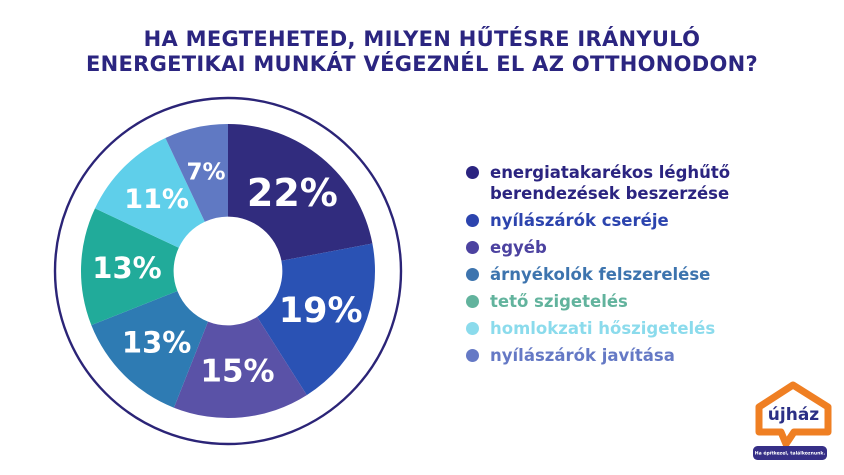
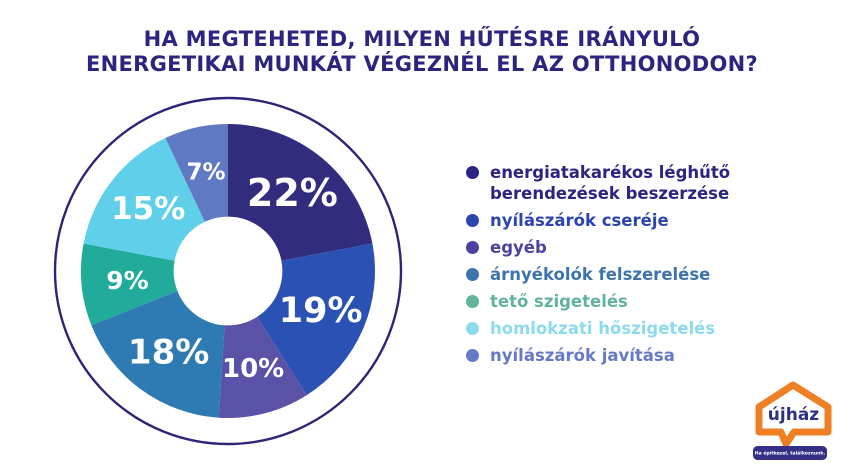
egyéb: 15% -> 10%
árnyékolók felszerelése: 13% -> 18%
tető szigetelés: 13% -> 9%
homlokzati hőszigetelés: 11% -> 15%
